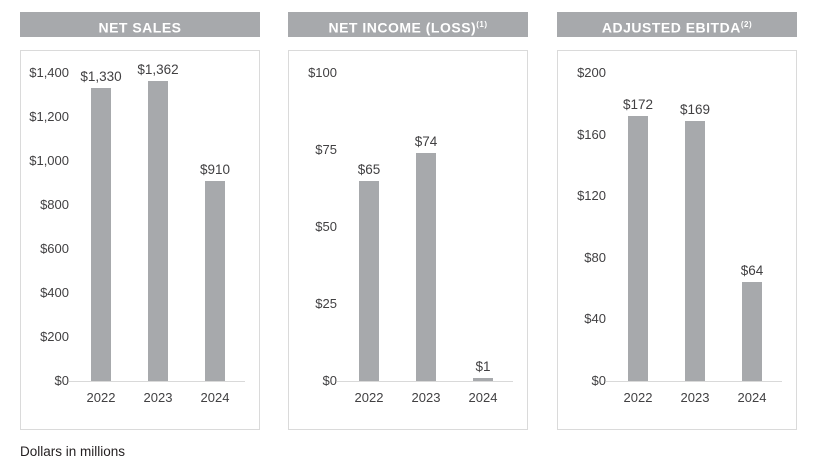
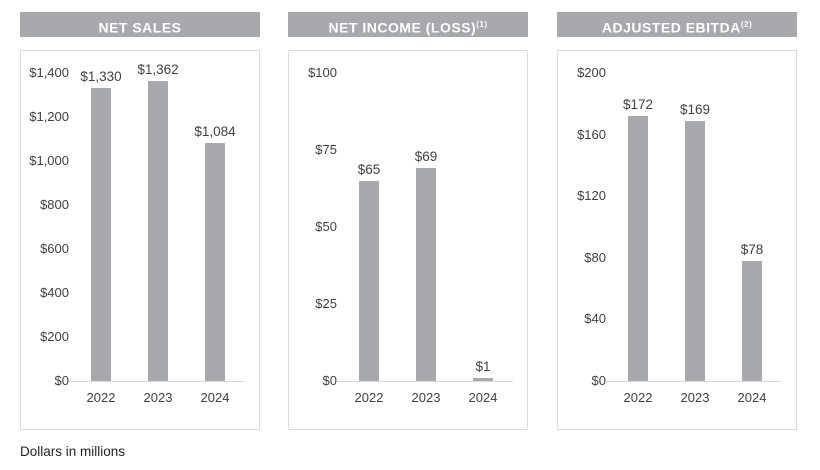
NET SALES/2024: $910 -> $1,084
NET INCOME (LOSS)/2023: $74 -> $69
ADJUSTED EBITDA/2024: $64 -> $78
